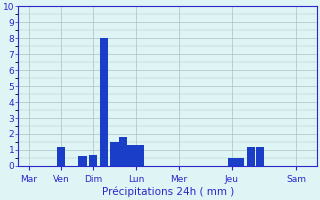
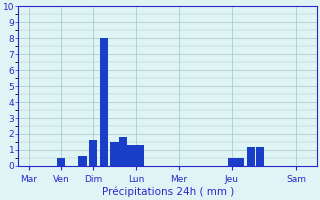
Ven: 1.2 -> 0.5
Dim: 0.7 -> 1.6
